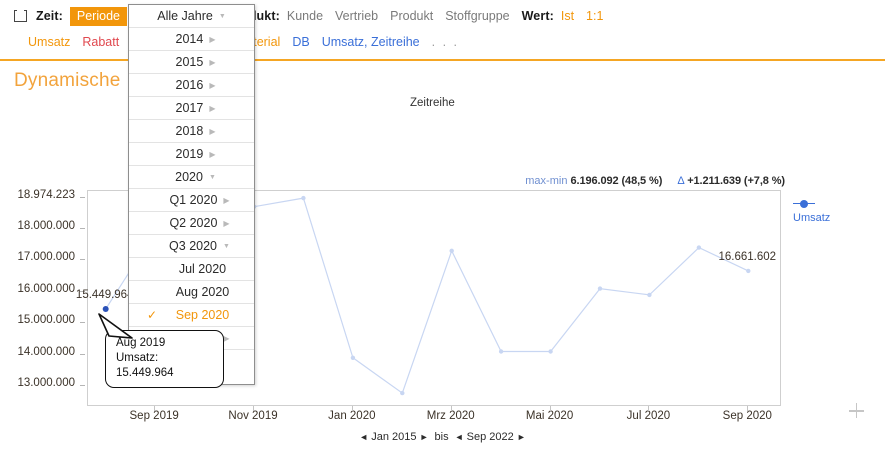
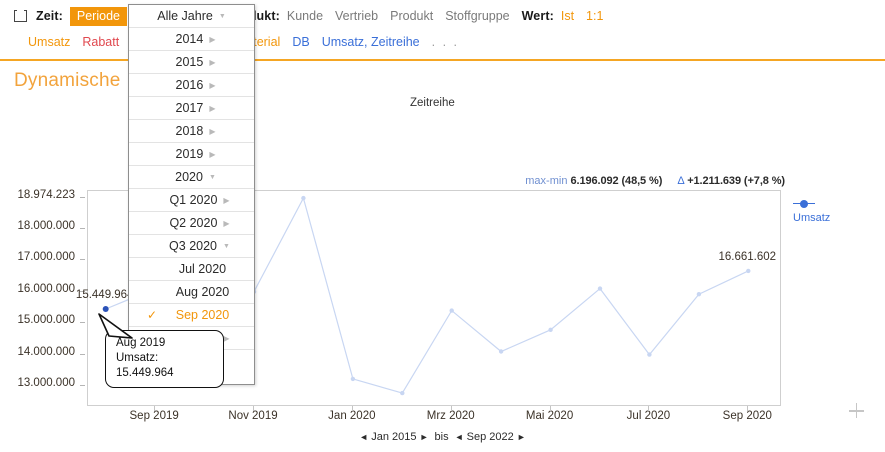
Sep 2019: 17900000 -> 16100000
Nov 2019: 18700000 -> 16000000
Jan 2020: 13900000 -> 13200000
Mrz 2020: 17300000 -> 15400000
Mai 2020: 14100000 -> 14800000
Jul 2020: 15900000 -> 14000000
Aug 2020: 17400000 -> 15900000
